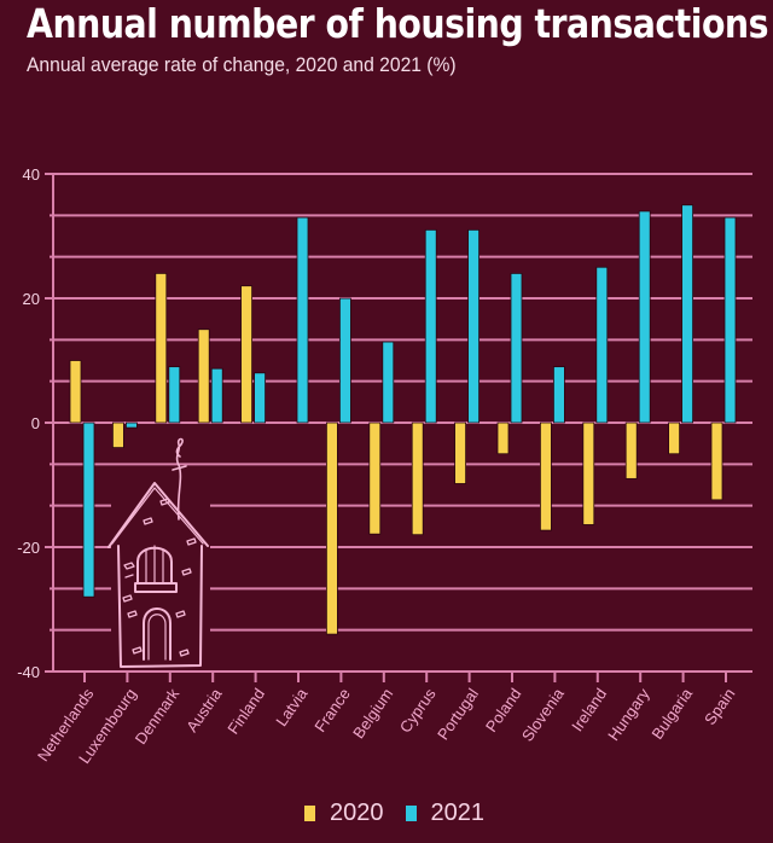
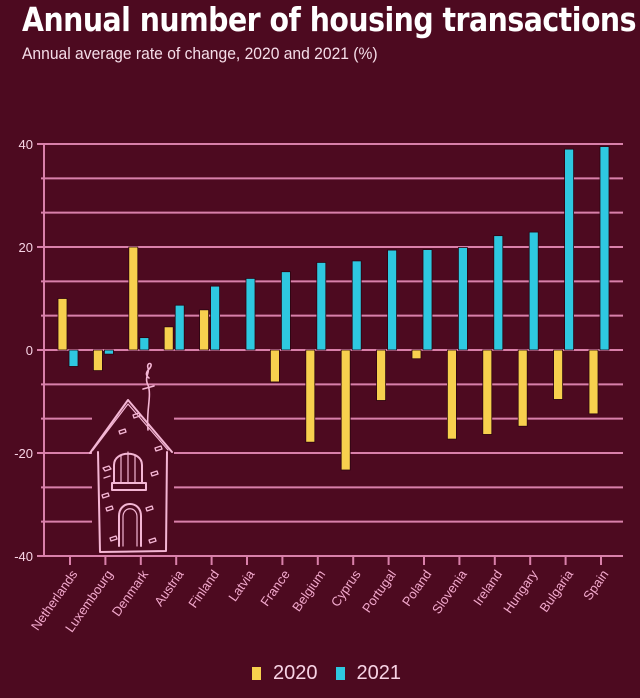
2021/Netherlands: -28 -> -3
2020/Denmark: 24 -> 20
2021/Denmark: 9 -> 2
2020/Austria: 15 -> 4
2020/Finland: 22 -> 8
2021/Finland: 8 -> 12
2021/Latvia: 33 -> 14
2020/France: -34 -> -6
2021/France: 20 -> 15
2021/Belgium: 13 -> 17
2020/Cyprus: -18 -> -23
2021/Cyprus: 31 -> 17
2021/Portugal: 31 -> 19
2020/Poland: -5 -> -2
2021/Poland: 24 -> 20
2021/Slovenia: 9 -> 20
2021/Ireland: 25 -> 22
2020/Hungary: -9 -> -15
2021/Hungary: 34 -> 23
2020/Bulgaria: -5 -> -10
2021/Bulgaria: 35 -> 39
2021/Spain: 33 -> 40
